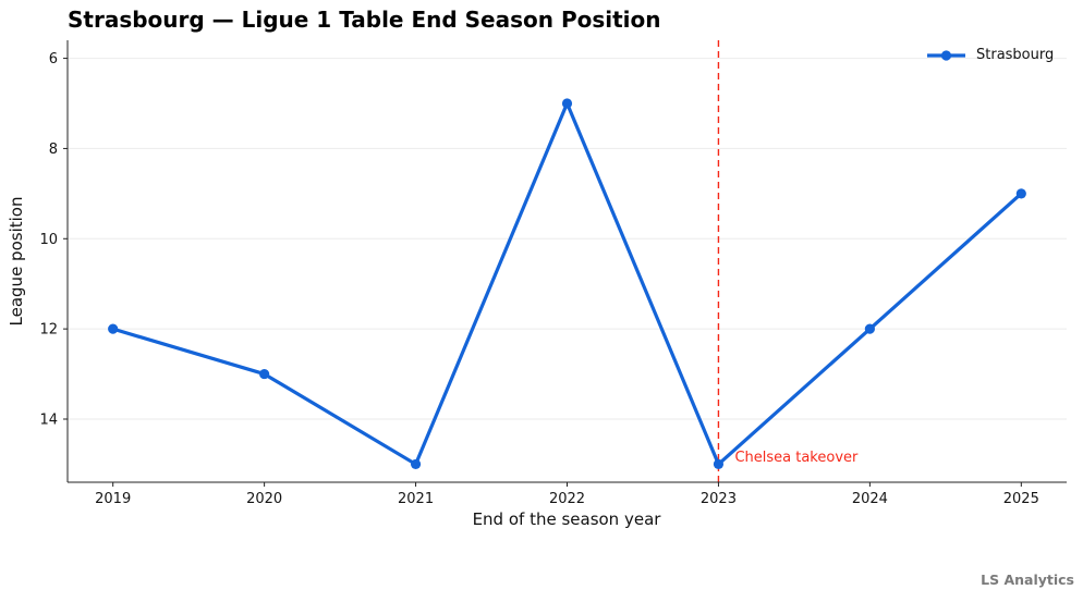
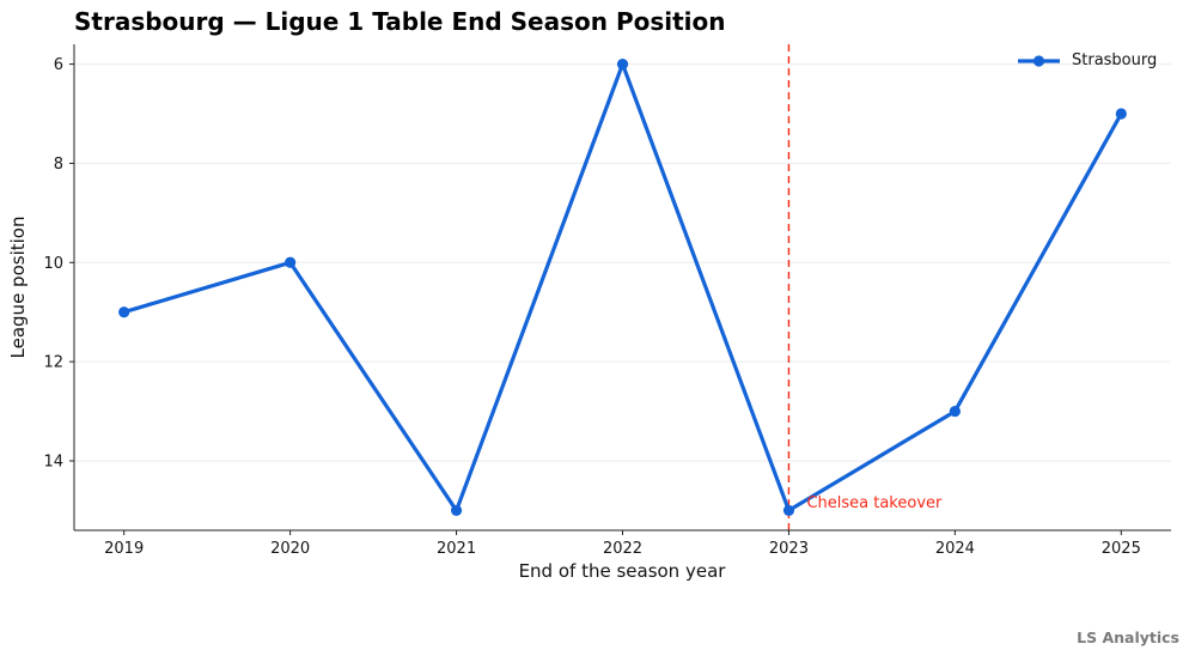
2019: 12 -> 11
2020: 13 -> 10
2022: 7 -> 6
2024: 12 -> 13
2025: 9 -> 7
